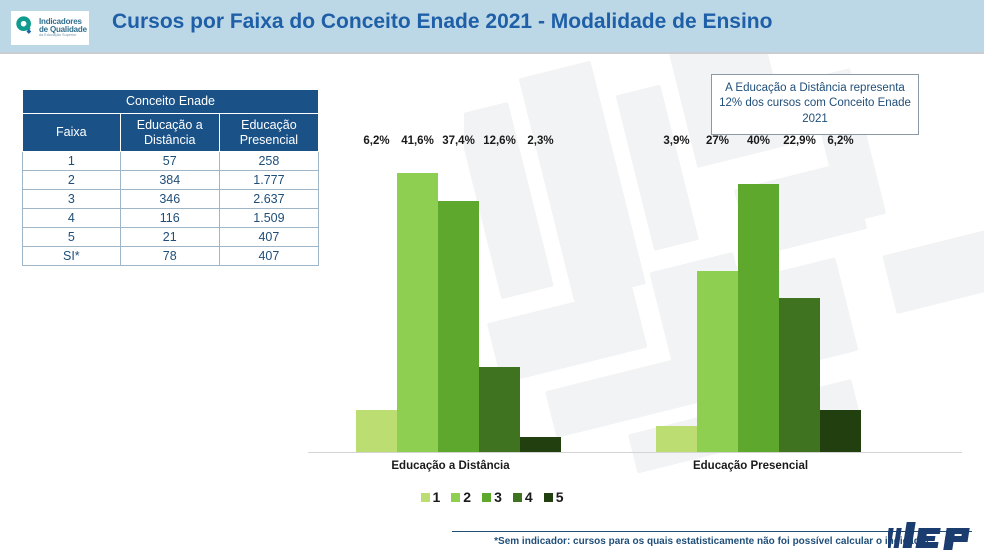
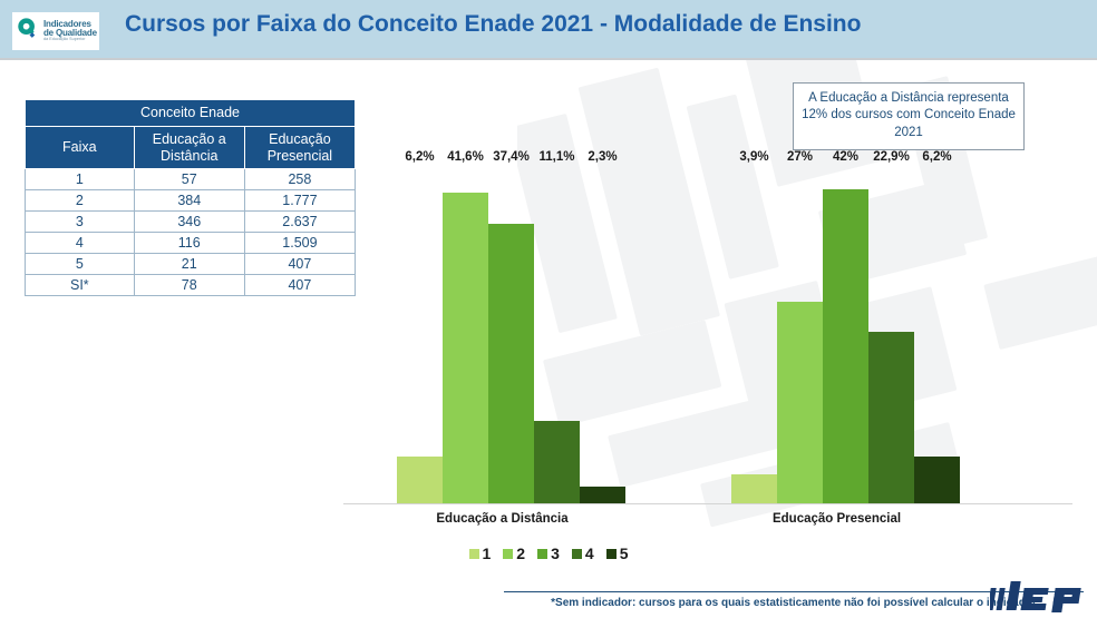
4/Educação a Distância: 12,6% -> 11,1%
3/Educação Presencial: 40% -> 42%
